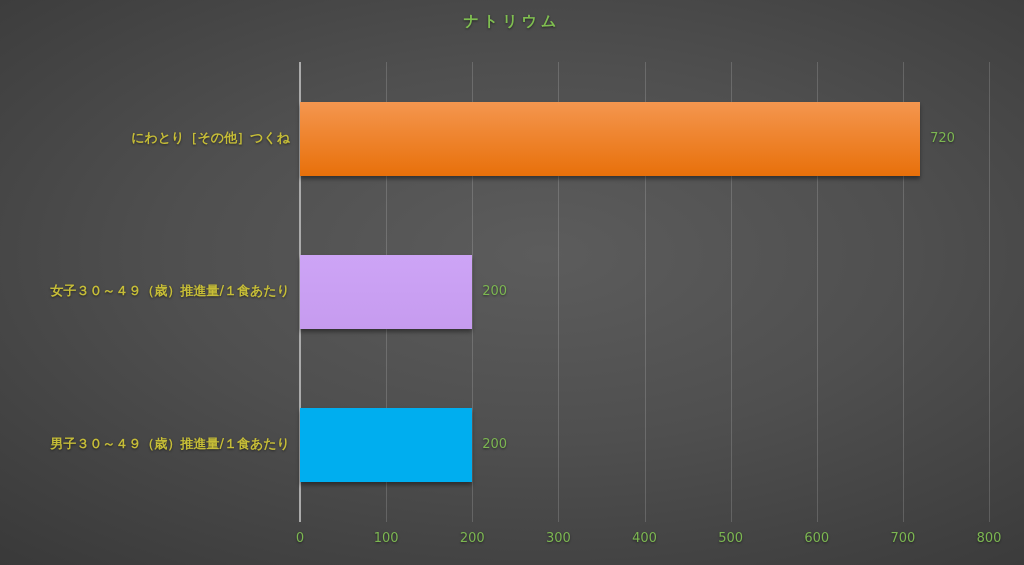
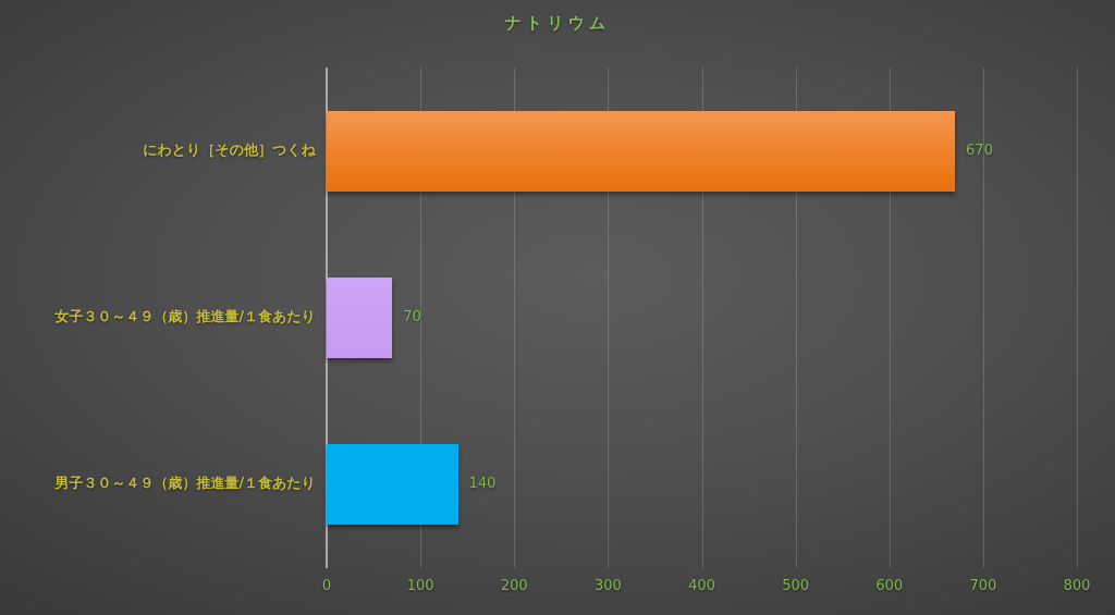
にわとり［その他］つくね: 720 -> 670
女子３０～４９（歳）推進量/１食あたり: 200 -> 70
男子３０～４９（歳）推進量/１食あたり: 200 -> 140
